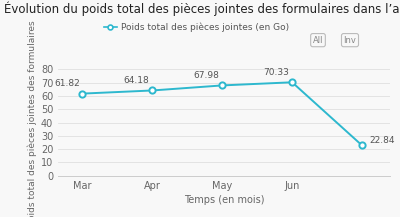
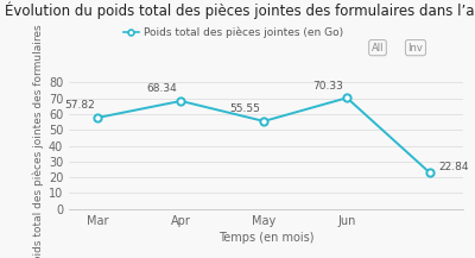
Mar: 61.82 -> 57.82
Apr: 64.18 -> 68.34
May: 67.98 -> 55.55
